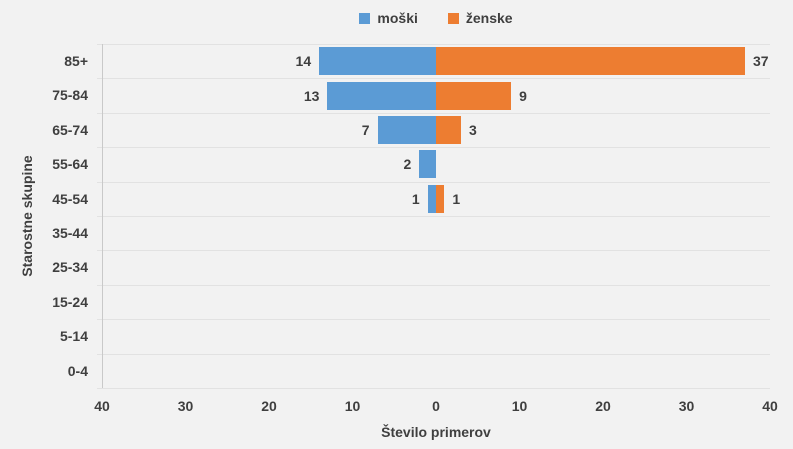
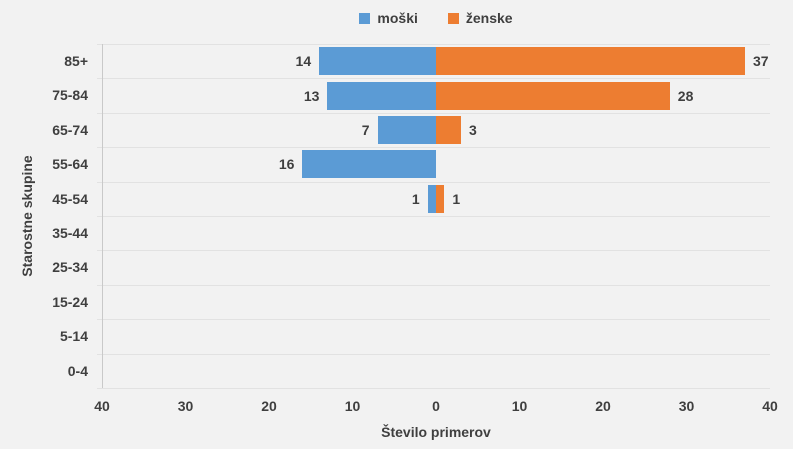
ženske/75-84: 9 -> 28
moški/55-64: 2 -> 16
